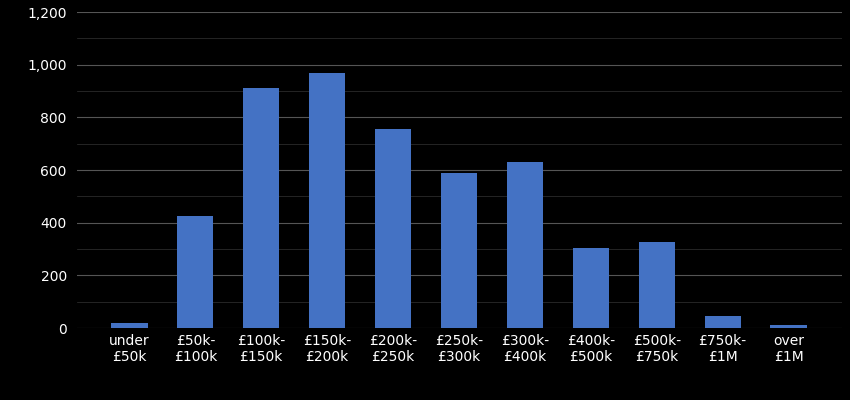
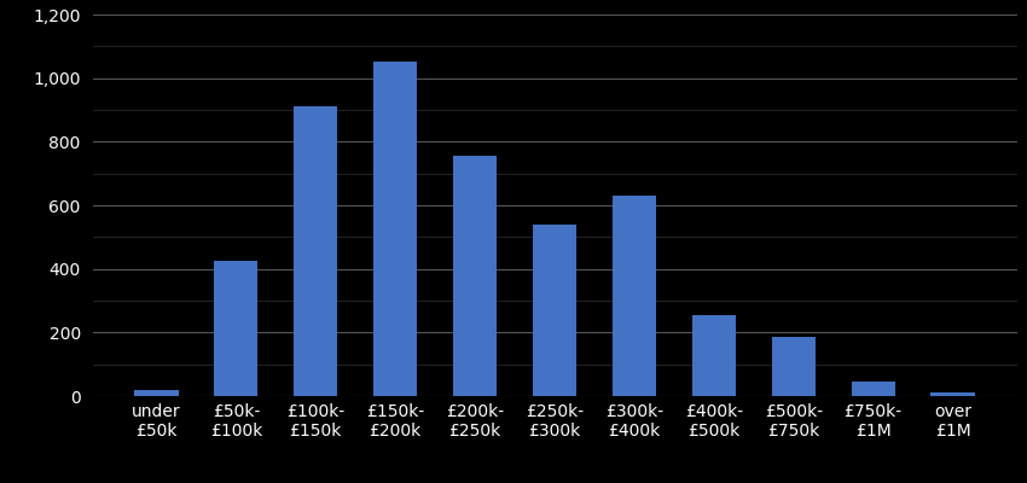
£150k- £200k: 970 -> 1,050
£250k- £300k: 590 -> 540
£400k- £500k: 305 -> 255
£500k- £750k: 325 -> 185
